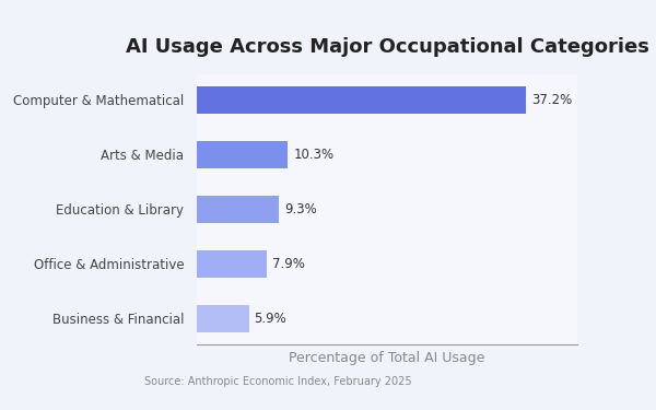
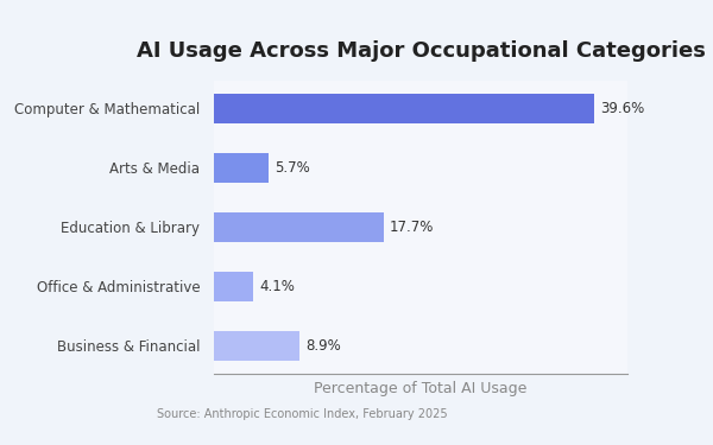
Computer & Mathematical: 37.2% -> 39.6%
Arts & Media: 10.3% -> 5.7%
Education & Library: 9.3% -> 17.7%
Office & Administrative: 7.9% -> 4.1%
Business & Financial: 5.9% -> 8.9%
